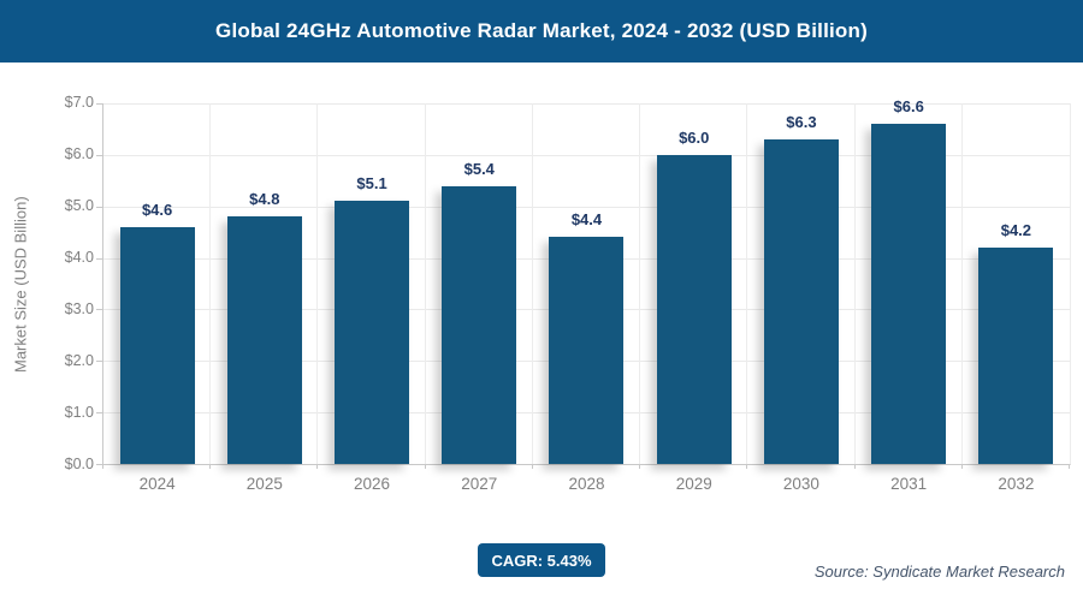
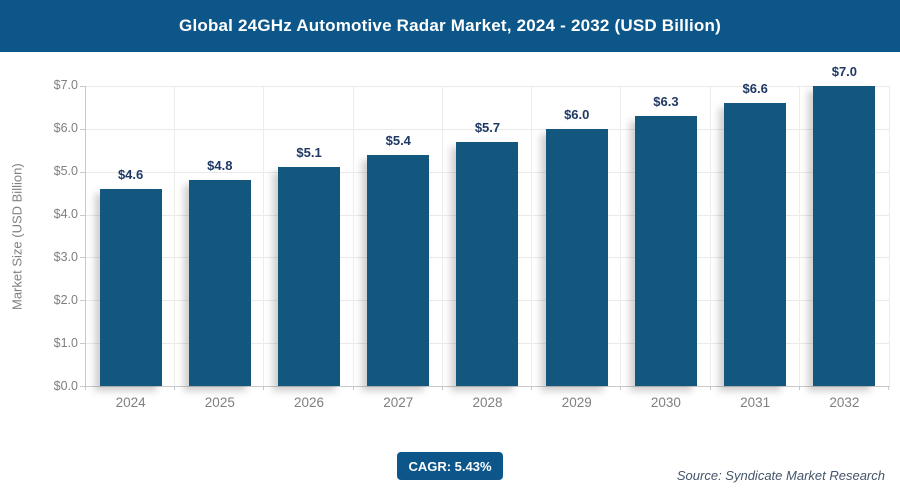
2028: $4.4 -> $5.7
2032: $4.2 -> $7.0
